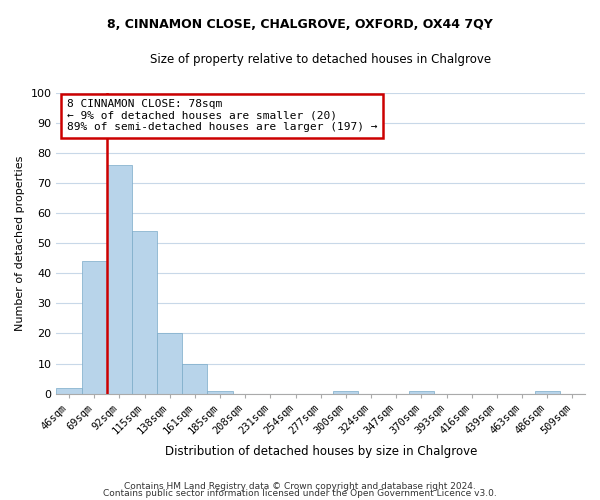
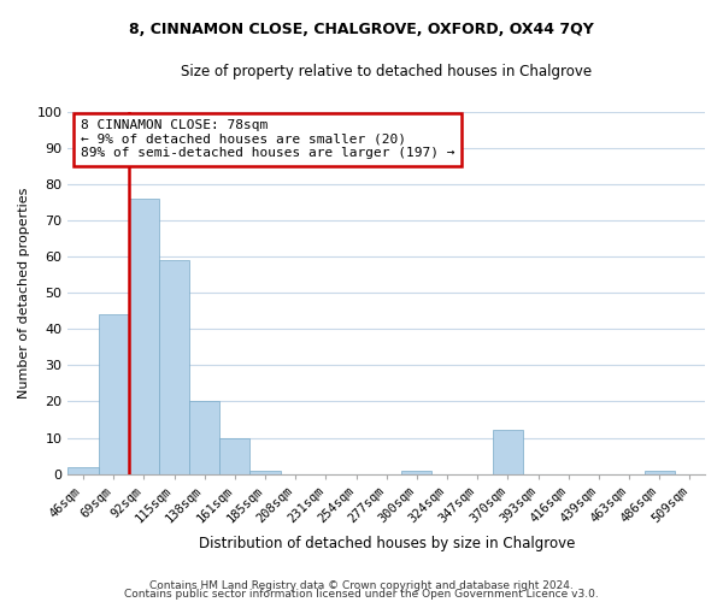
115sqm: 54 -> 59
370sqm: 1 -> 12
